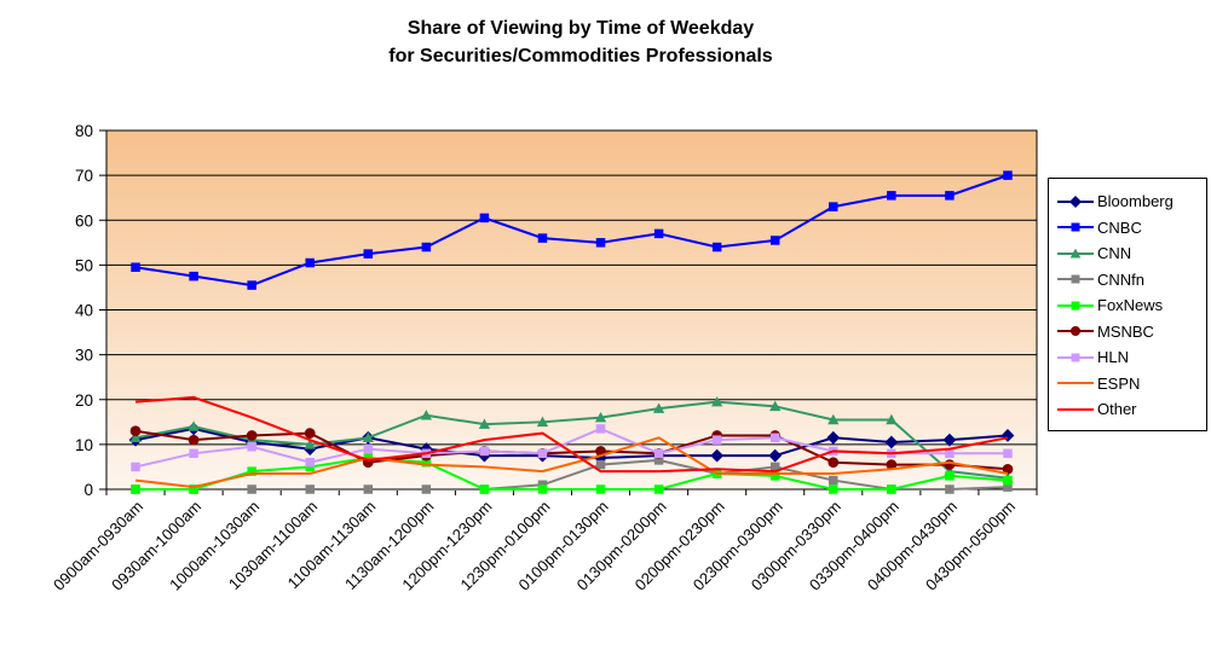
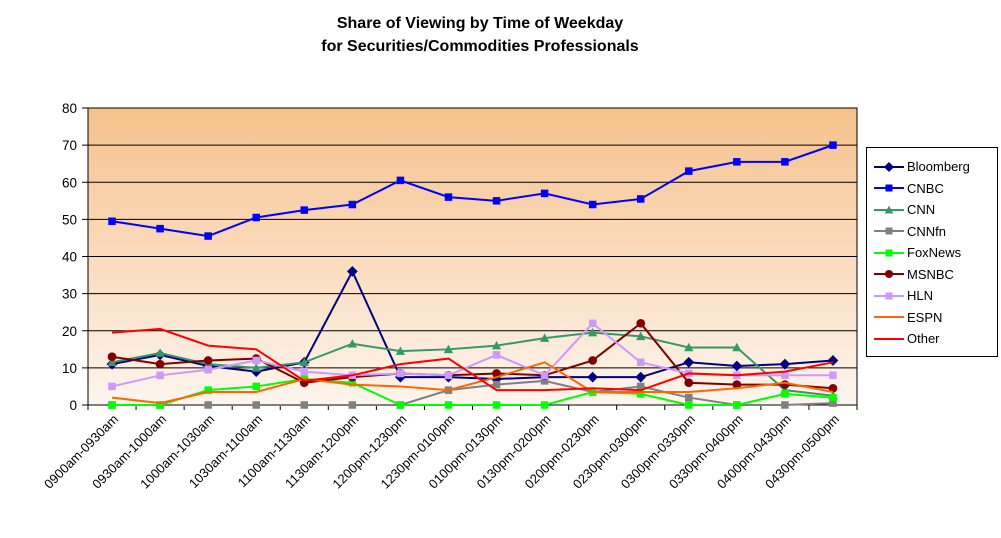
HLN/1030am-1100am: 6 -> 12
Other/1030am-1100am: 11 -> 15
Bloomberg/1130am-1200pm: 9 -> 36
CNNfn/1230pm-0100pm: 1 -> 4
HLN/0200pm-0230pm: 11 -> 22
MSNBC/0230pm-0300pm: 12 -> 22
